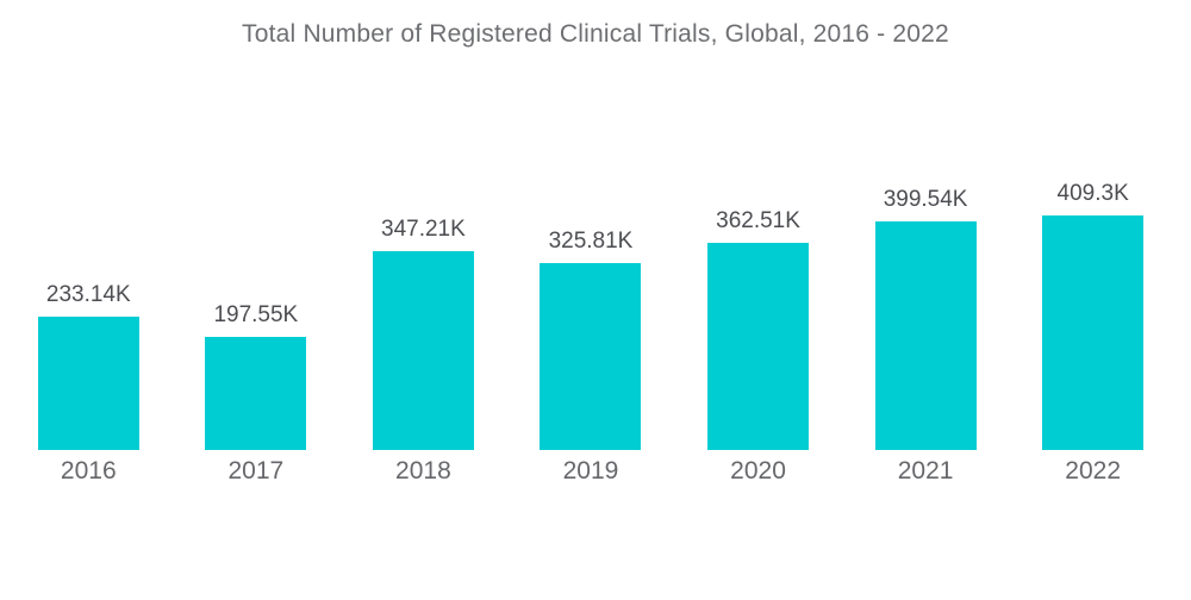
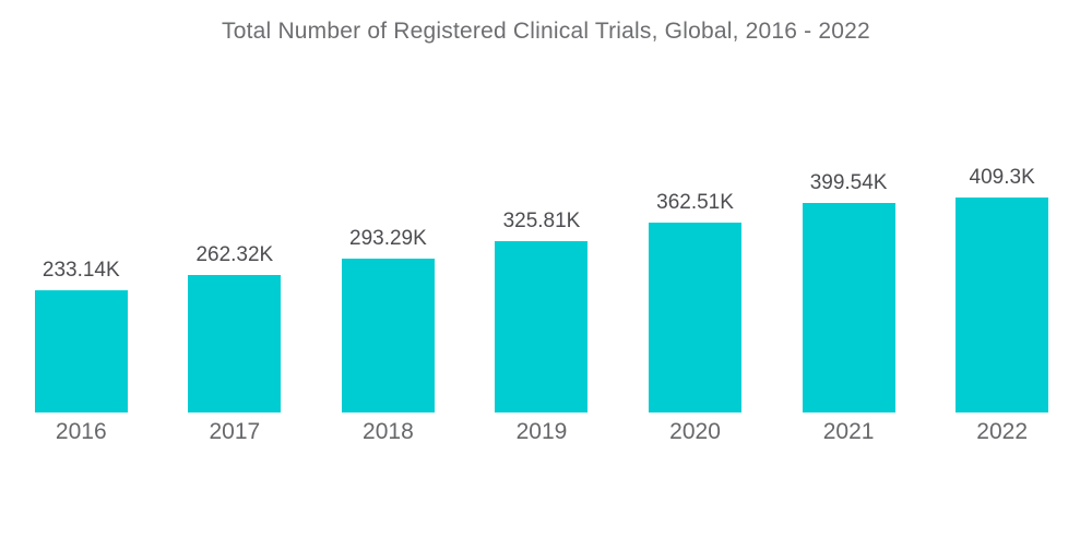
2017: 197.55K -> 262.32K
2018: 347.21K -> 293.29K
